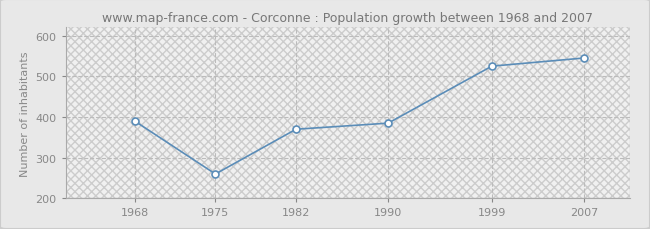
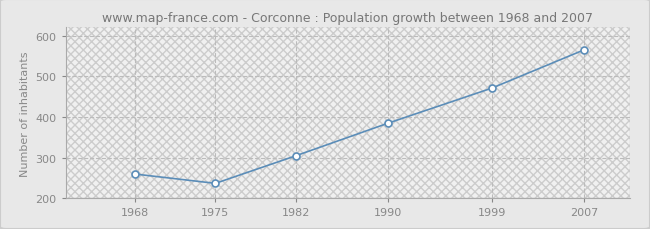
1968: 390 -> 260
1975: 260 -> 237
1982: 370 -> 305
1999: 525 -> 471
2007: 545 -> 565
